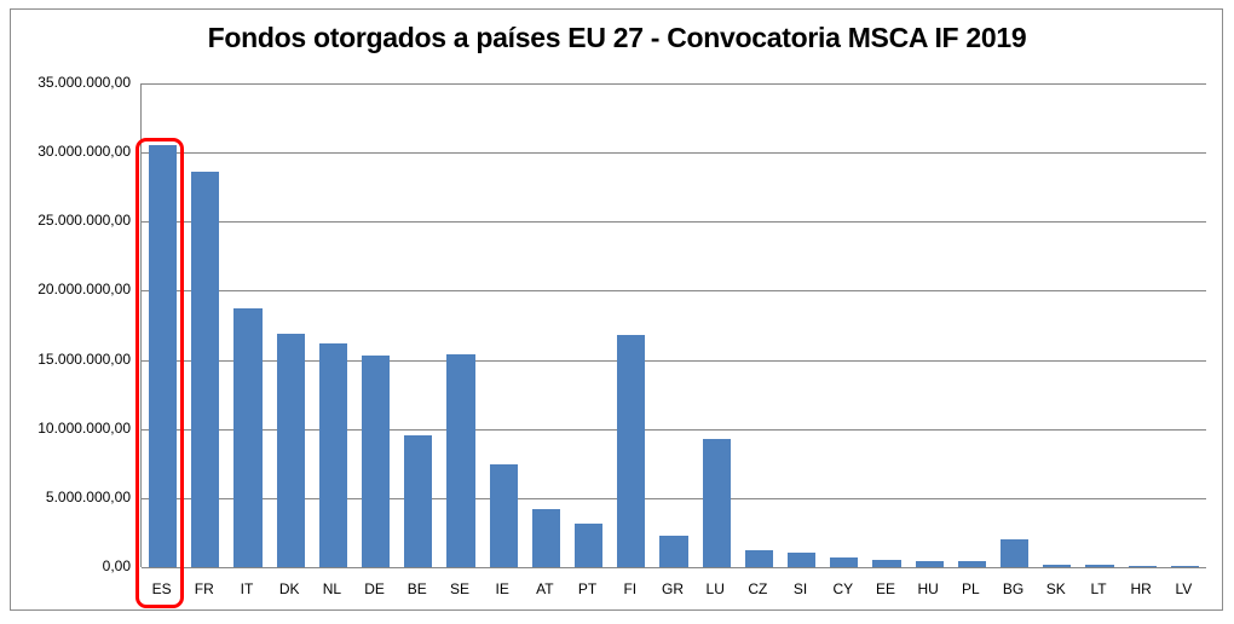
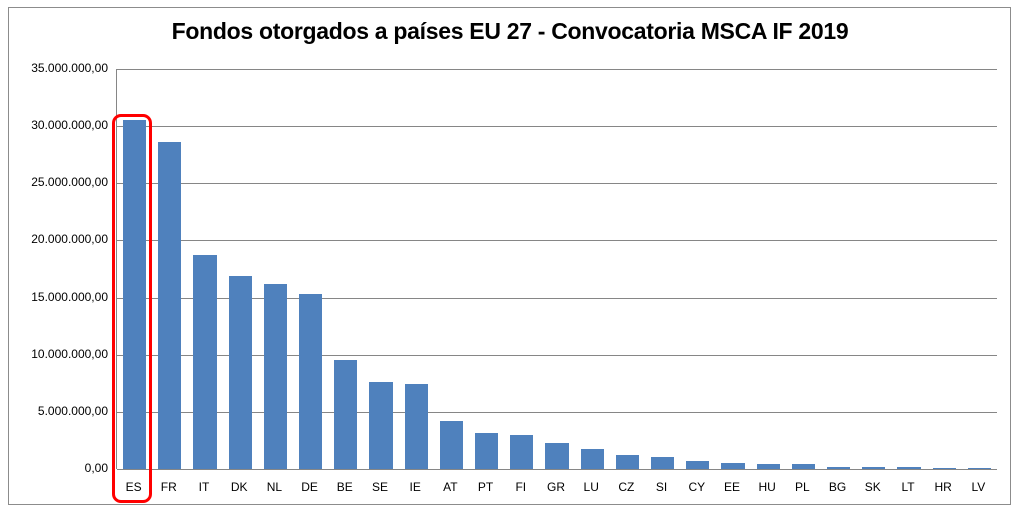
SE: 15400000 -> 7600000
FI: 16800000 -> 3000000
LU: 9300000 -> 1800000
BG: 2000000 -> 200000
